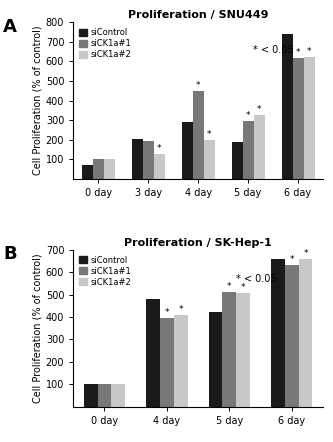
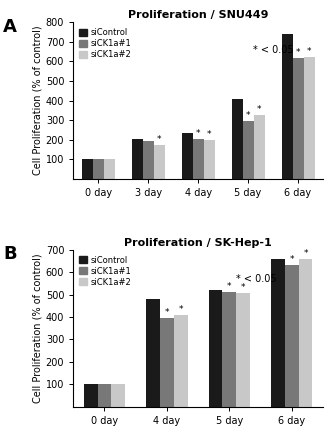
Proliferation / SNU449/siControl/0 day: 70 -> 100
Proliferation / SNU449/siCK1a#2/3 day: 130 -> 180
Proliferation / SNU449/siControl/4 day: 290 -> 240
Proliferation / SNU449/siCK1a#1/4 day: 450 -> 200
Proliferation / SNU449/siControl/5 day: 190 -> 410
Proliferation / SK-Hep-1/siControl/5 day: 420 -> 520
